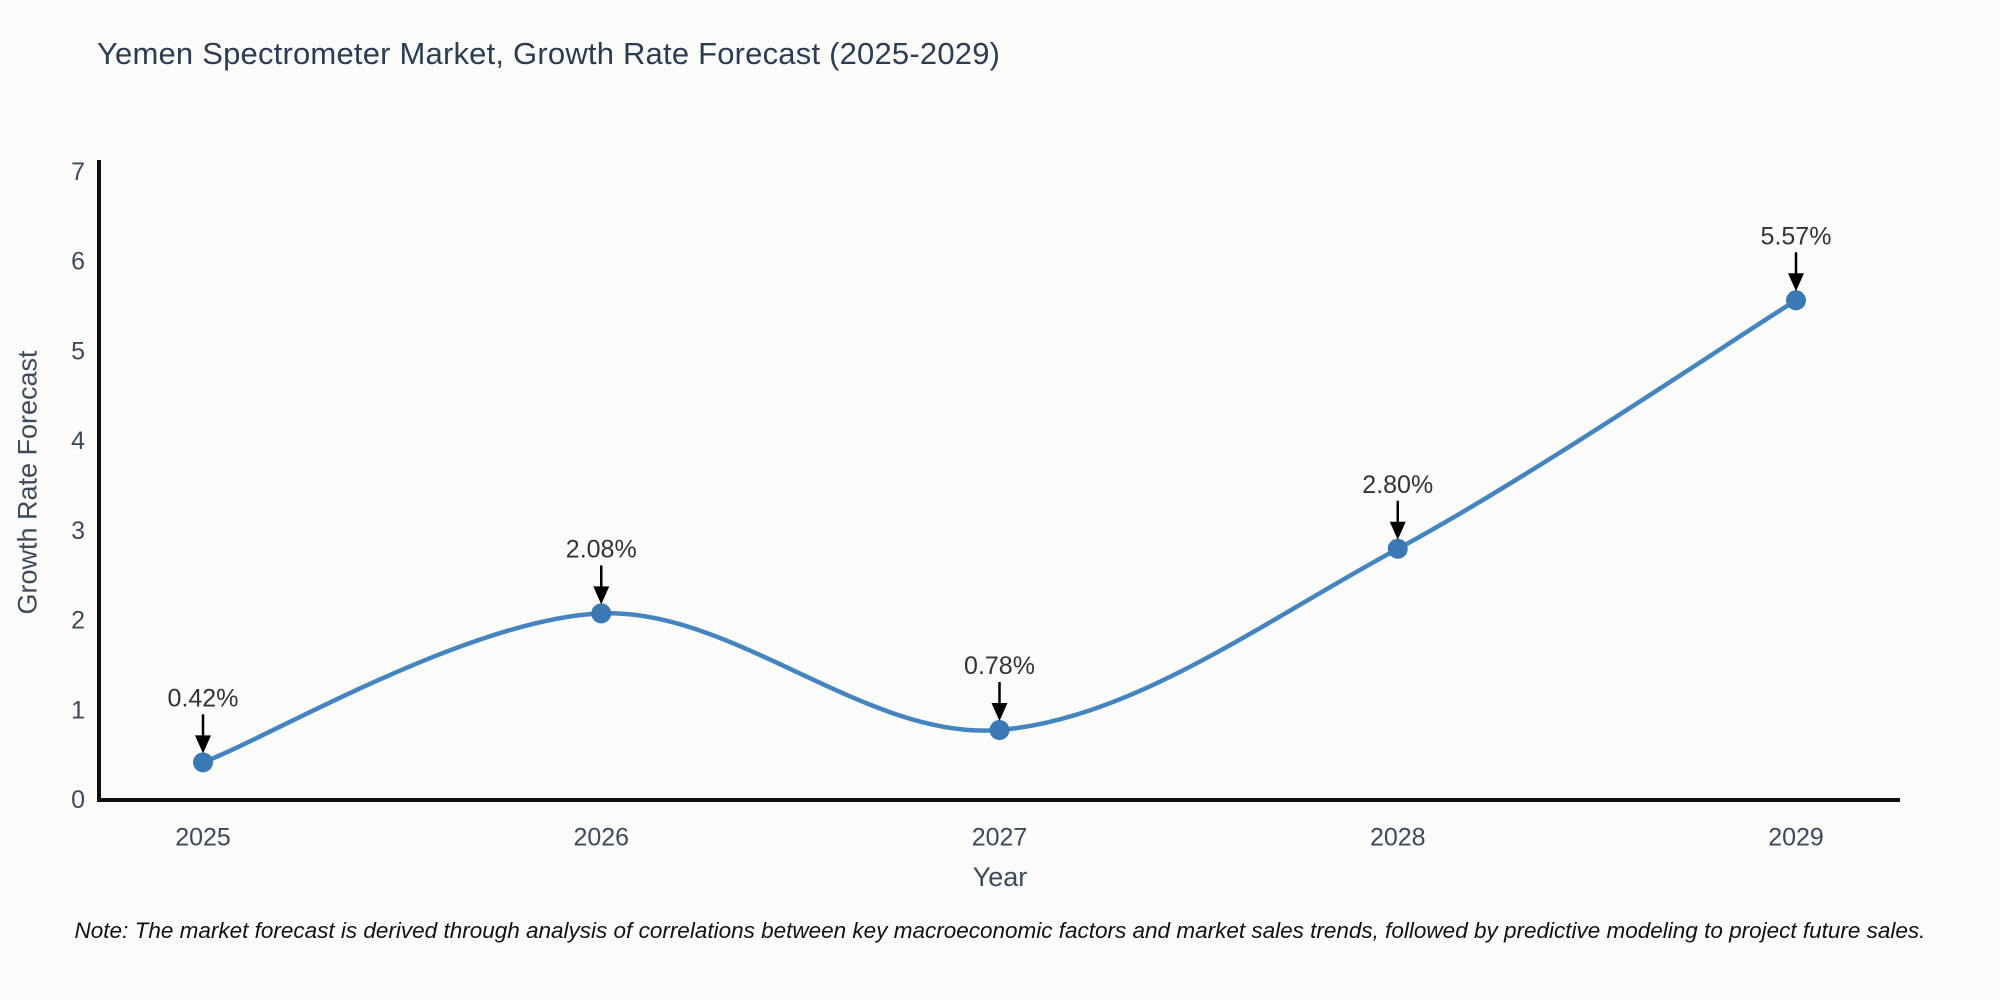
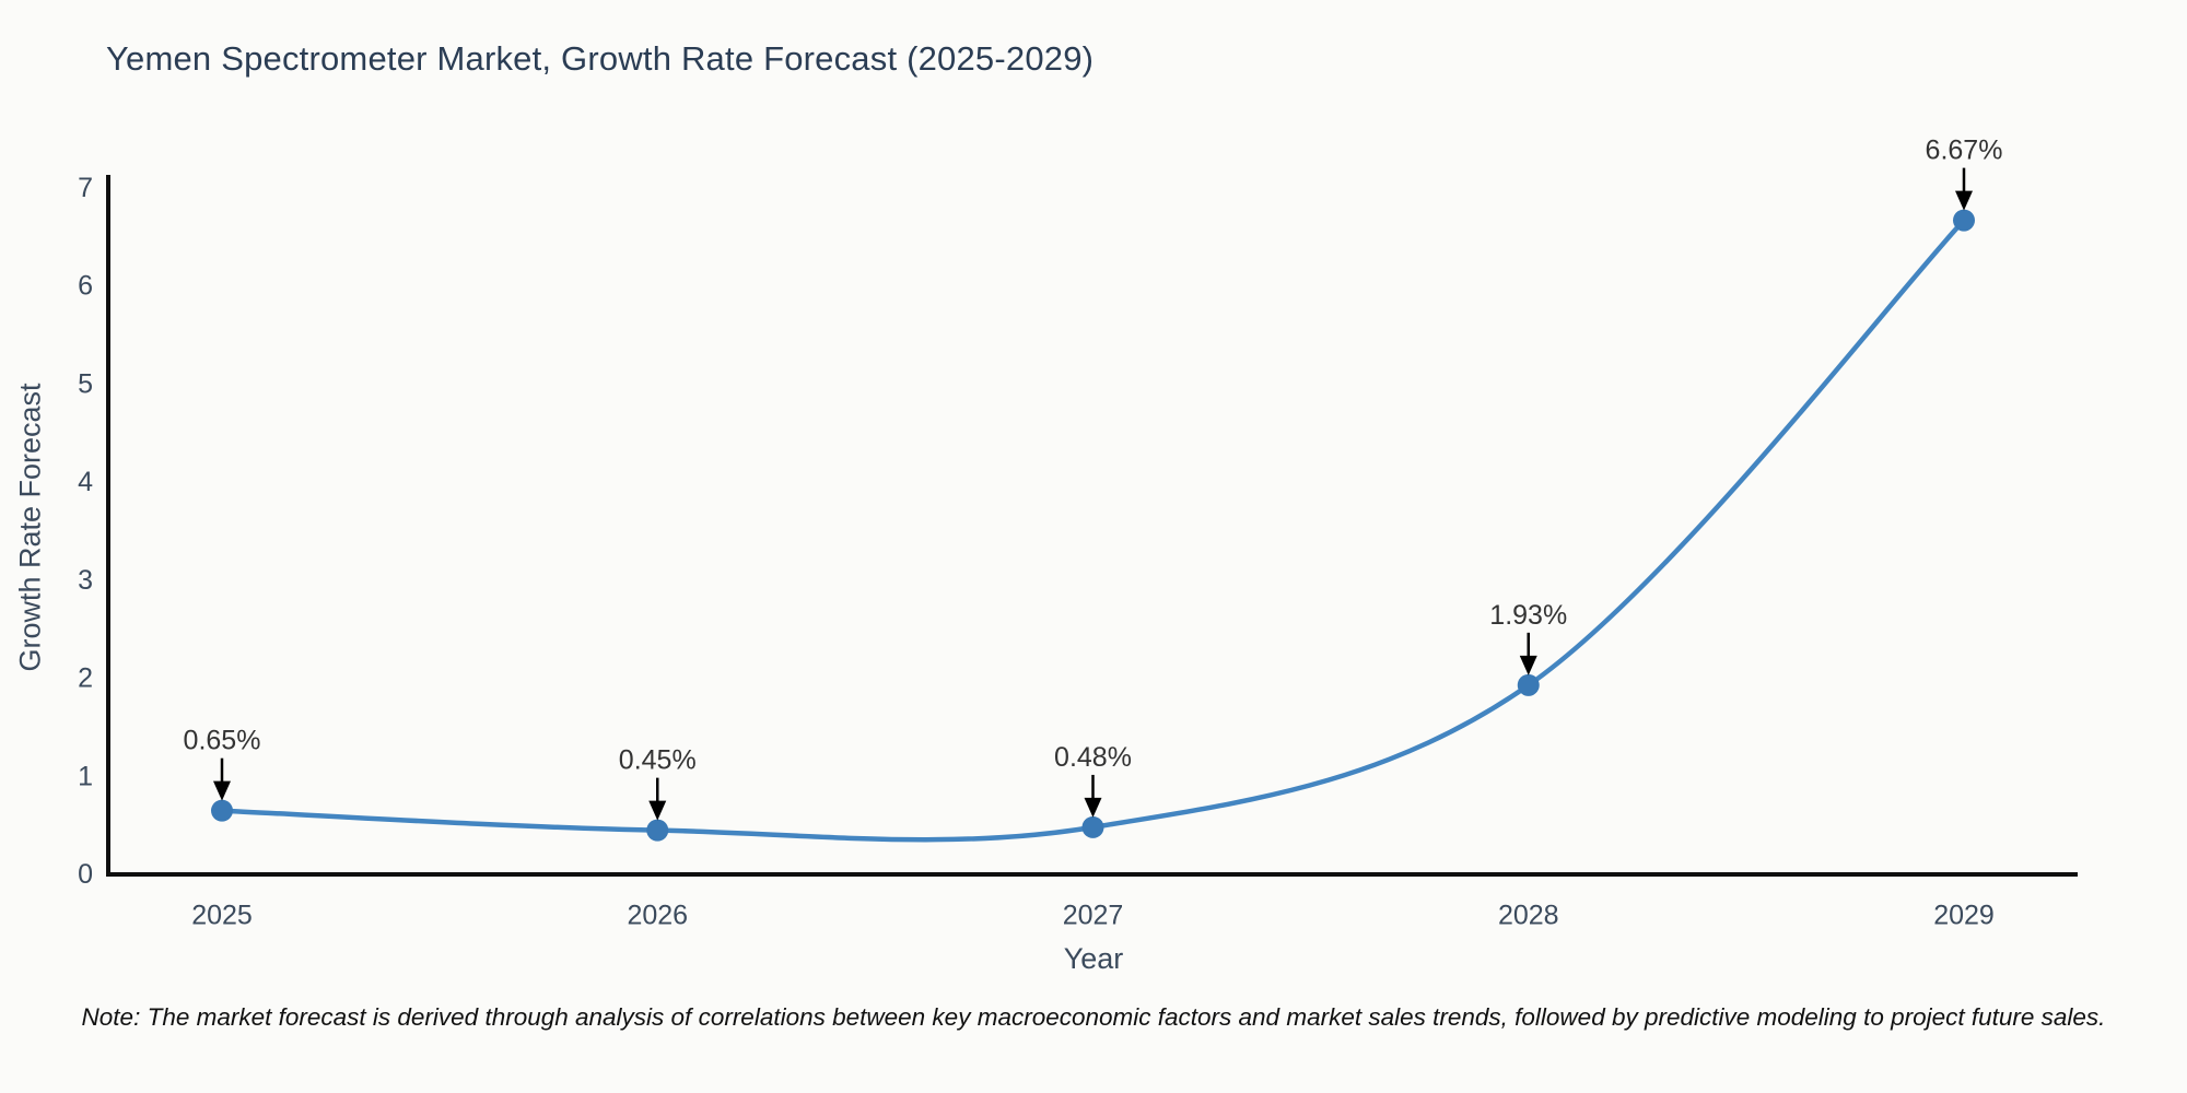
2025: 0.42% -> 0.65%
2026: 2.08% -> 0.45%
2027: 0.78% -> 0.48%
2028: 2.80% -> 1.93%
2029: 5.57% -> 6.67%
